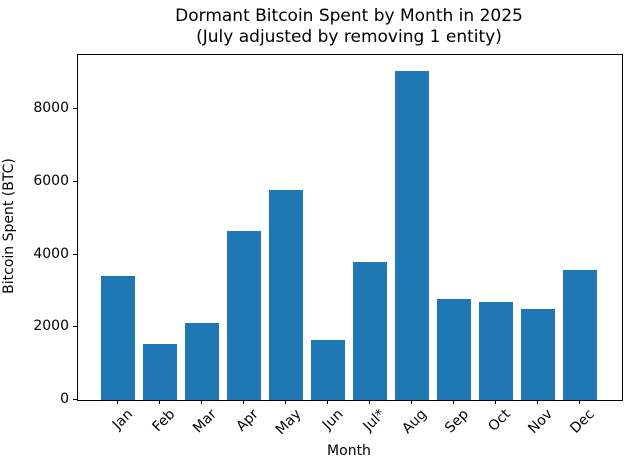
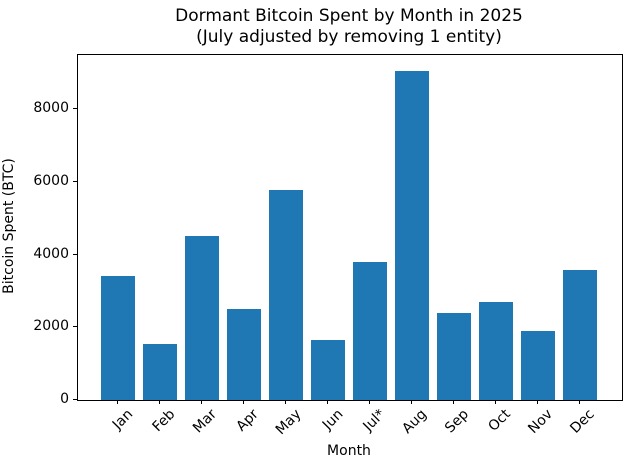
Mar: 2100 -> 4500
Apr: 4600 -> 2500
Sep: 2800 -> 2400
Nov: 2500 -> 1900
